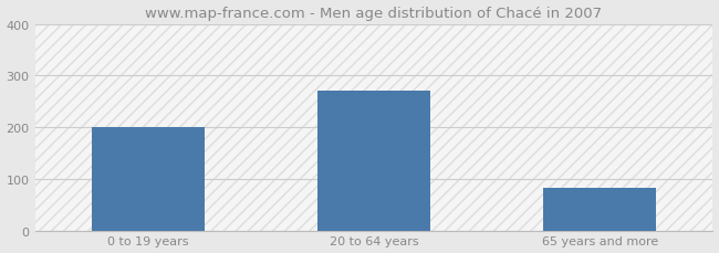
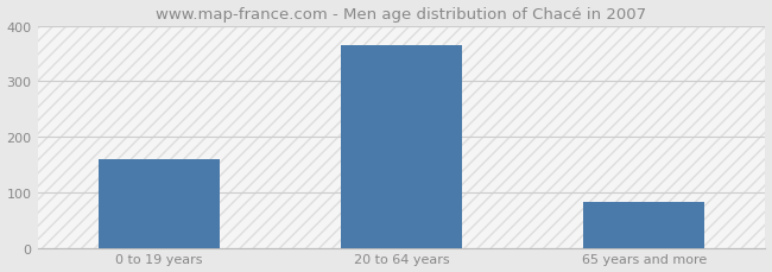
0 to 19 years: 200 -> 160
20 to 64 years: 270 -> 365
